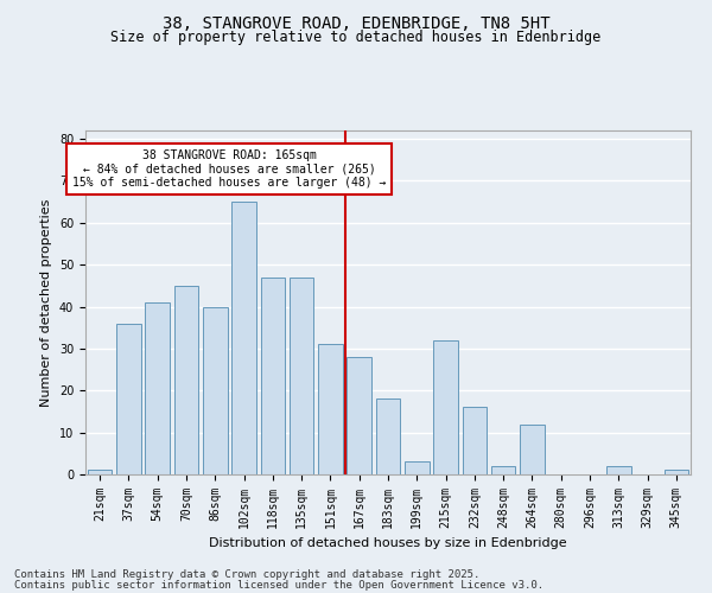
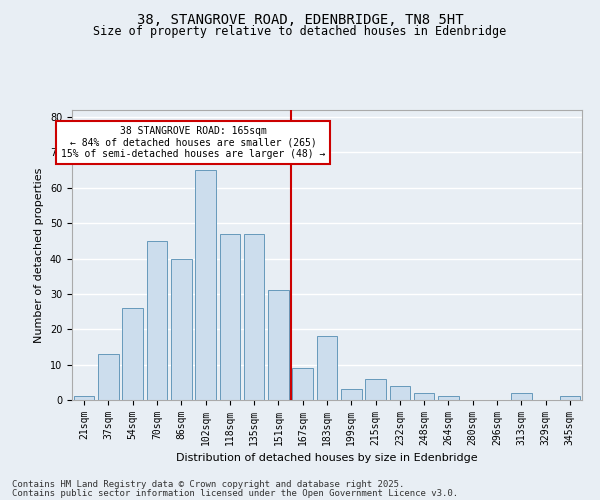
37sqm: 36 -> 13
54sqm: 41 -> 26
167sqm: 28 -> 9
215sqm: 32 -> 6
232sqm: 16 -> 4
264sqm: 12 -> 1
